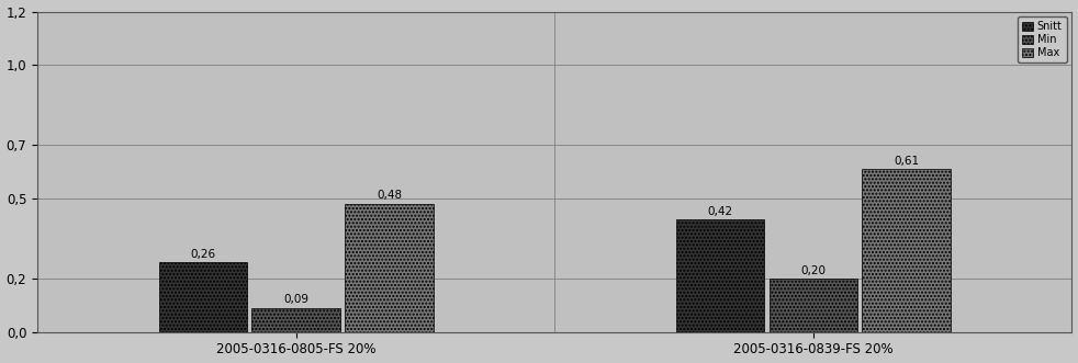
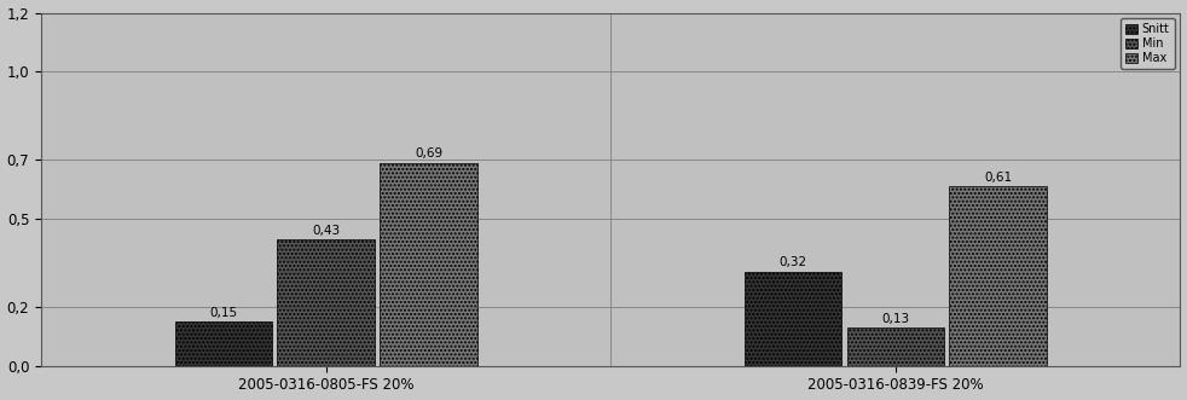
Snitt/2005-0316-0805-FS 20%: 0,26 -> 0,15
Min/2005-0316-0805-FS 20%: 0,09 -> 0,43
Max/2005-0316-0805-FS 20%: 0,48 -> 0,69
Snitt/2005-0316-0839-FS 20%: 0,42 -> 0,32
Min/2005-0316-0839-FS 20%: 0,20 -> 0,13
